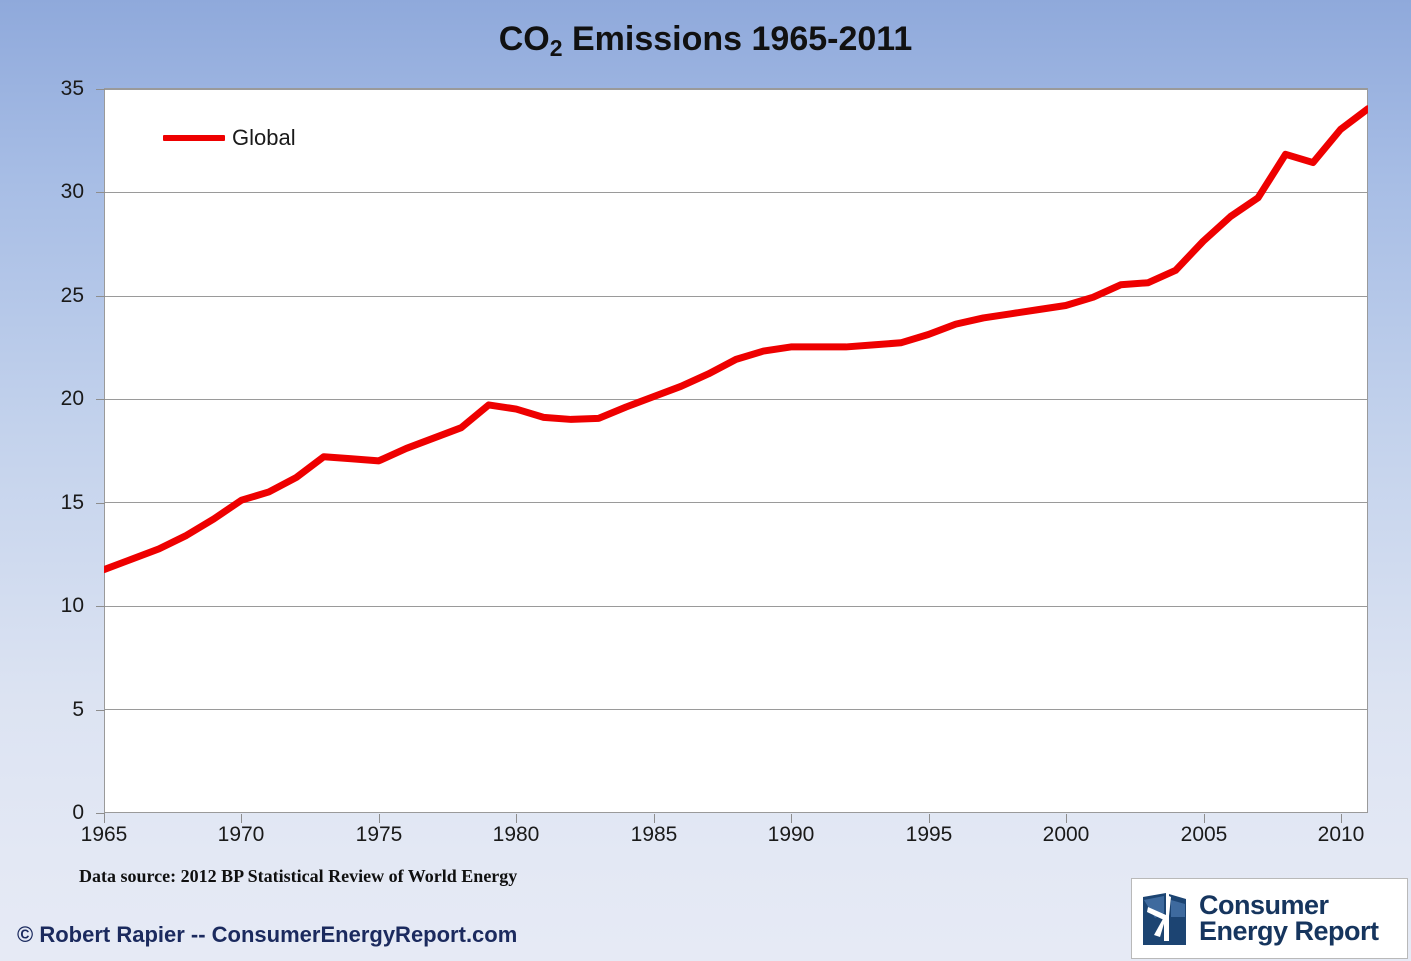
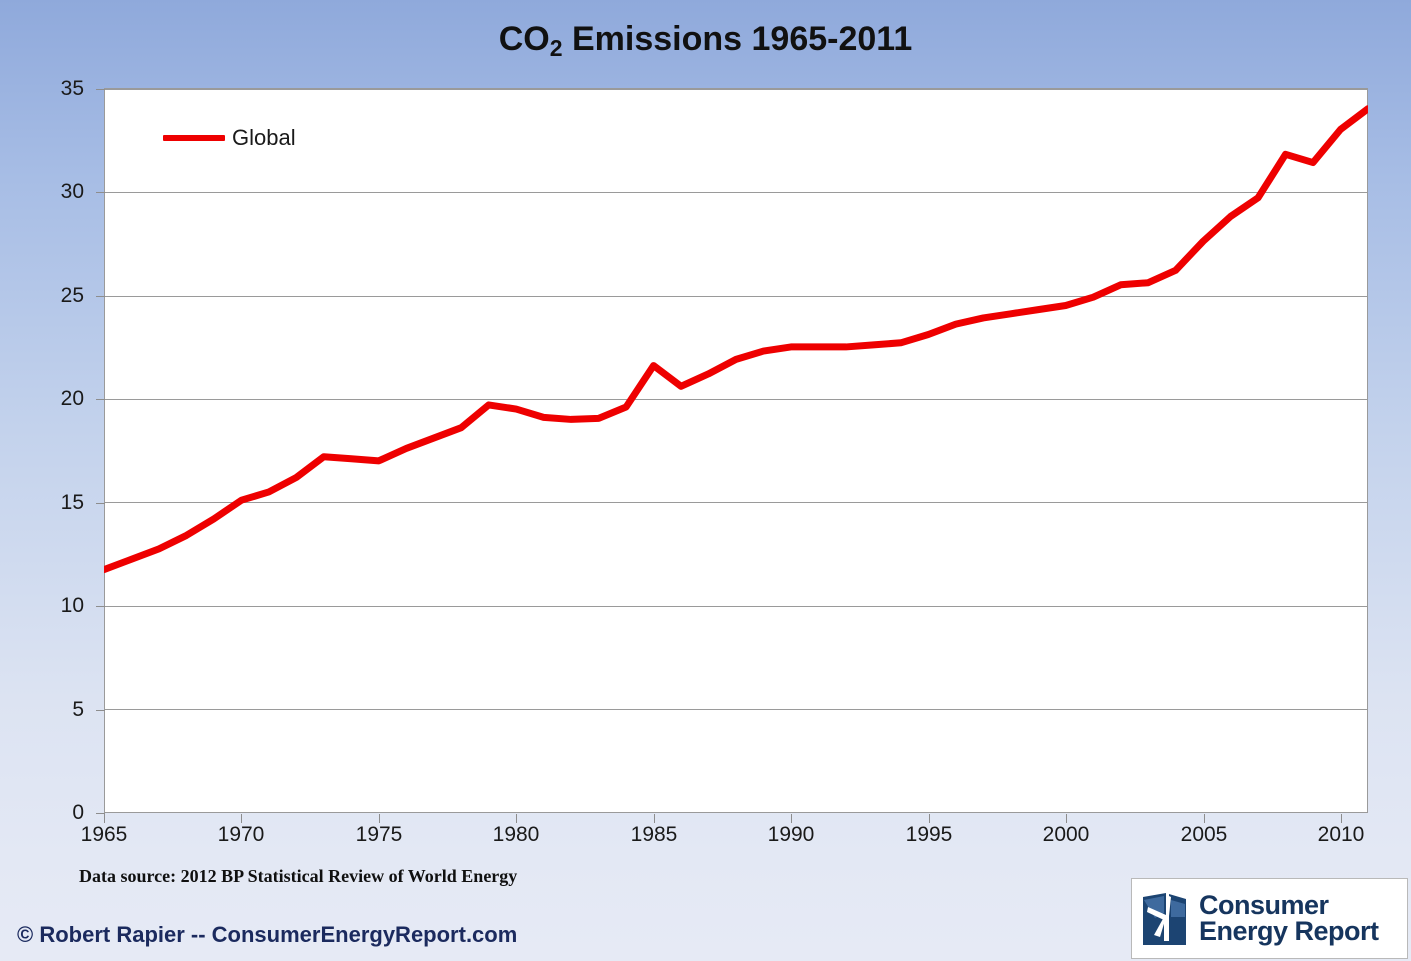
1985: 20.1 -> 21.6
